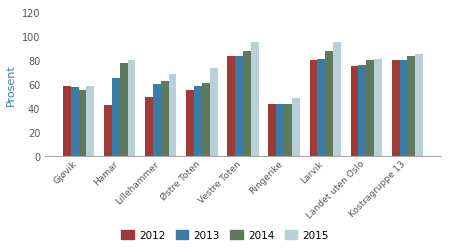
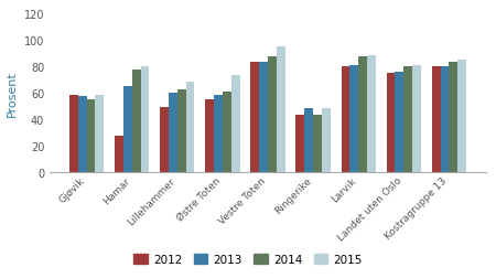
2012/Hamar: 42 -> 27
2013/Ringerike: 43 -> 48
2015/Larvik: 95 -> 88
